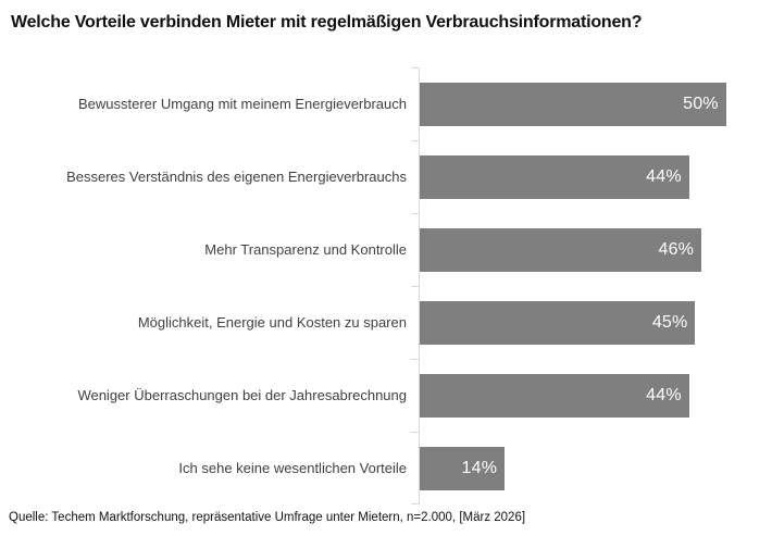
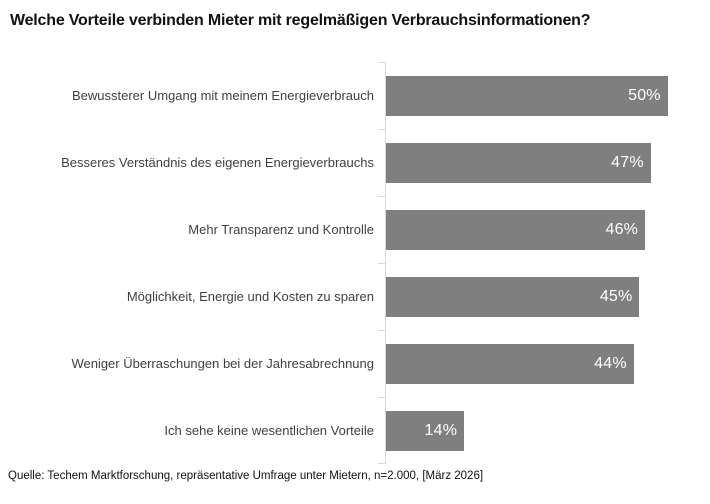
Besseres Verständnis des eigenen Energieverbrauchs: 44% -> 47%
